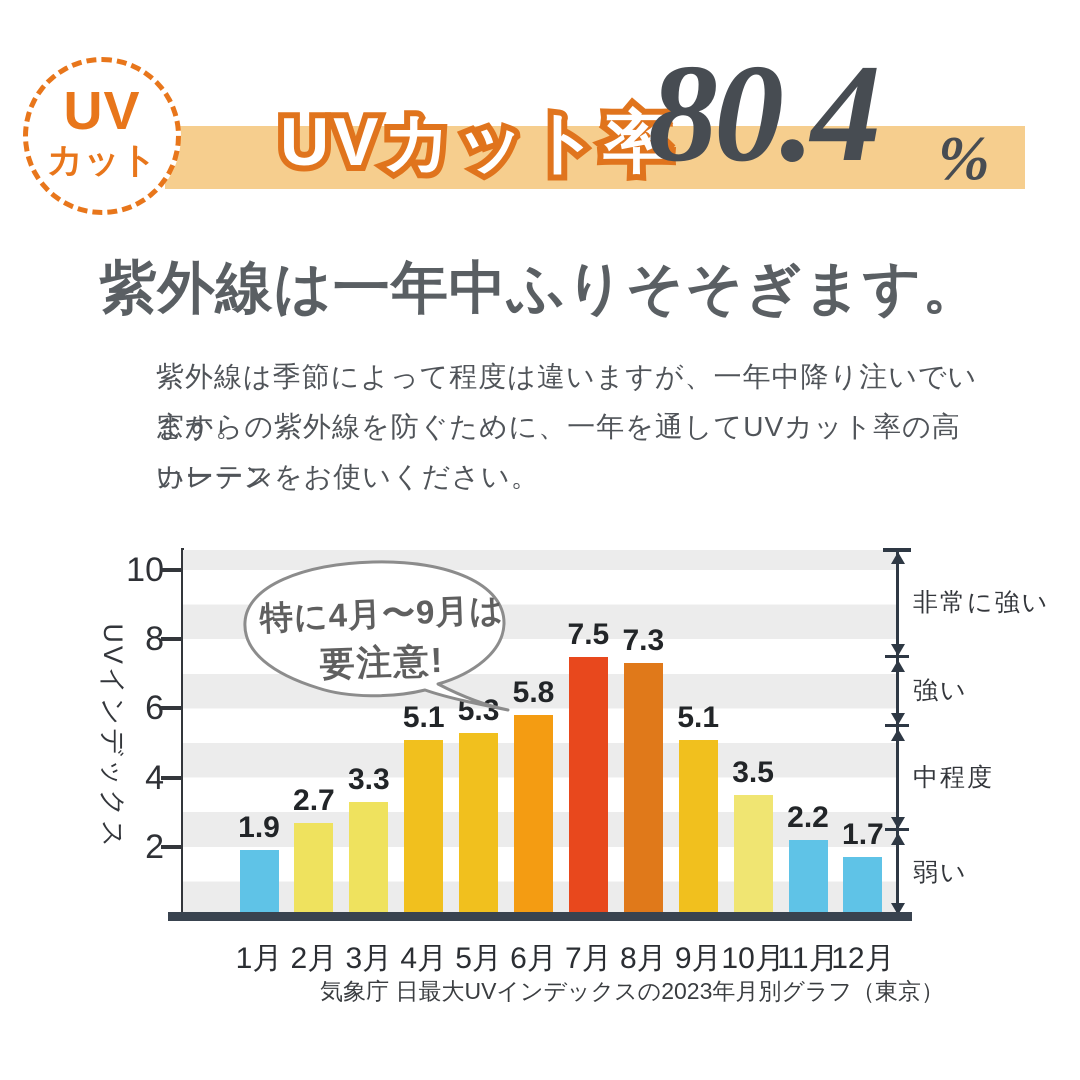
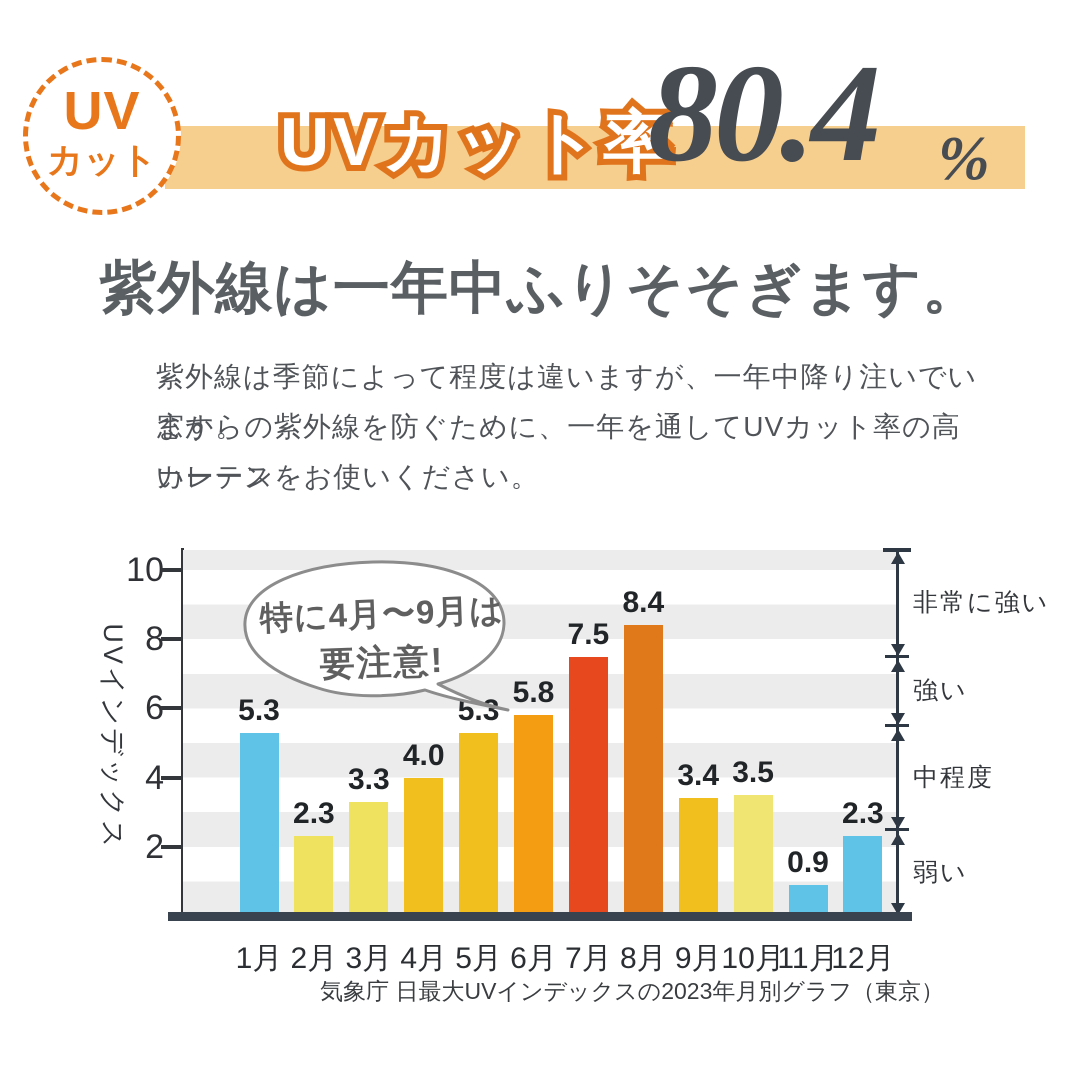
1月: 1.9 -> 5.3
2月: 2.7 -> 2.3
4月: 5.1 -> 4.0
8月: 7.3 -> 8.4
9月: 5.1 -> 3.4
11月: 2.2 -> 0.9
12月: 1.7 -> 2.3
